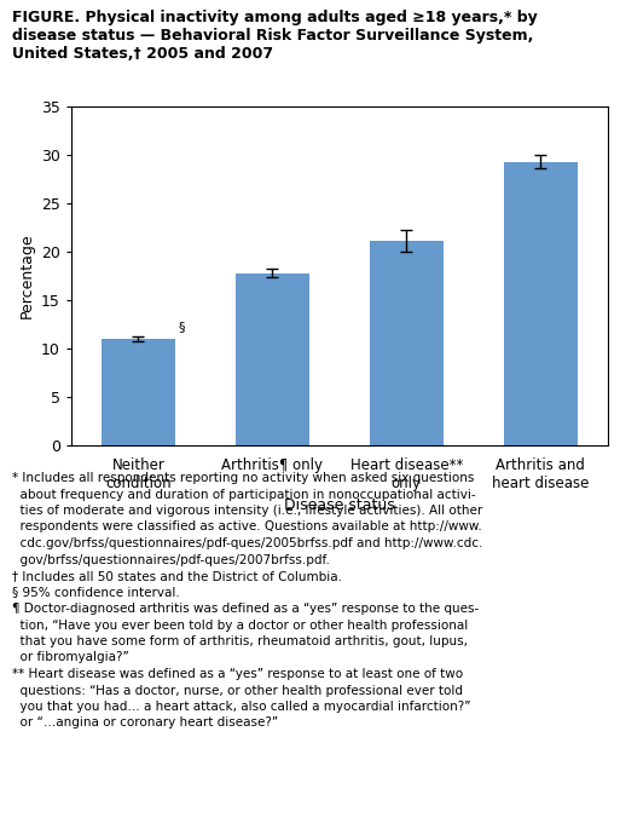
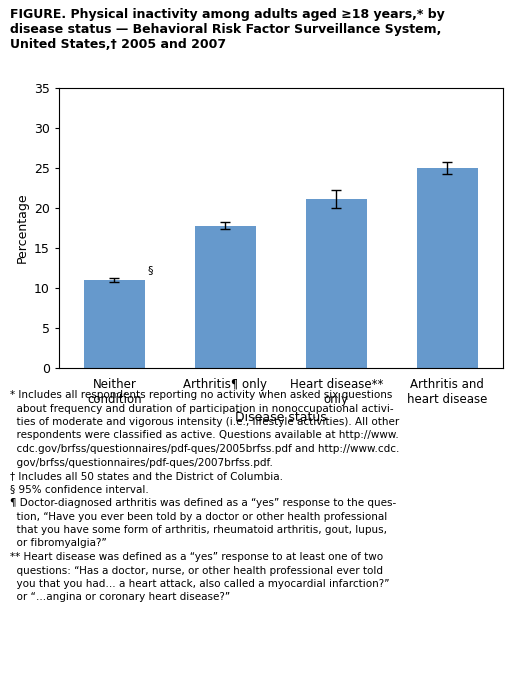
Arthritis and heart disease: 29.3 -> 25.0
